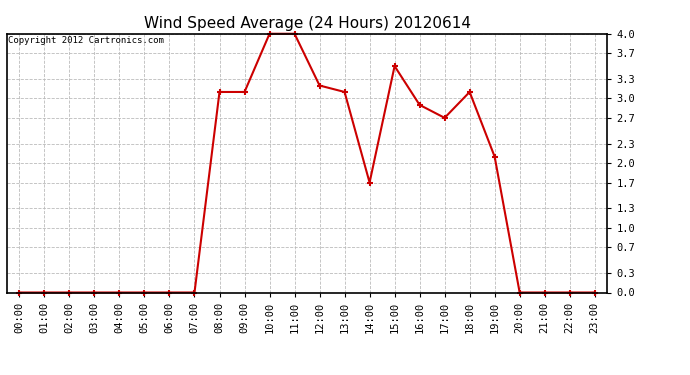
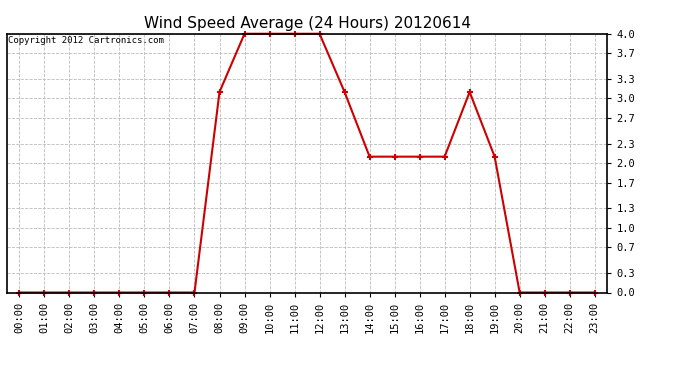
09:00: 3.1 -> 4.0
12:00: 3.2 -> 4.0
14:00: 1.7 -> 2.1
15:00: 3.5 -> 2.1
16:00: 2.9 -> 2.1
17:00: 2.7 -> 2.1
